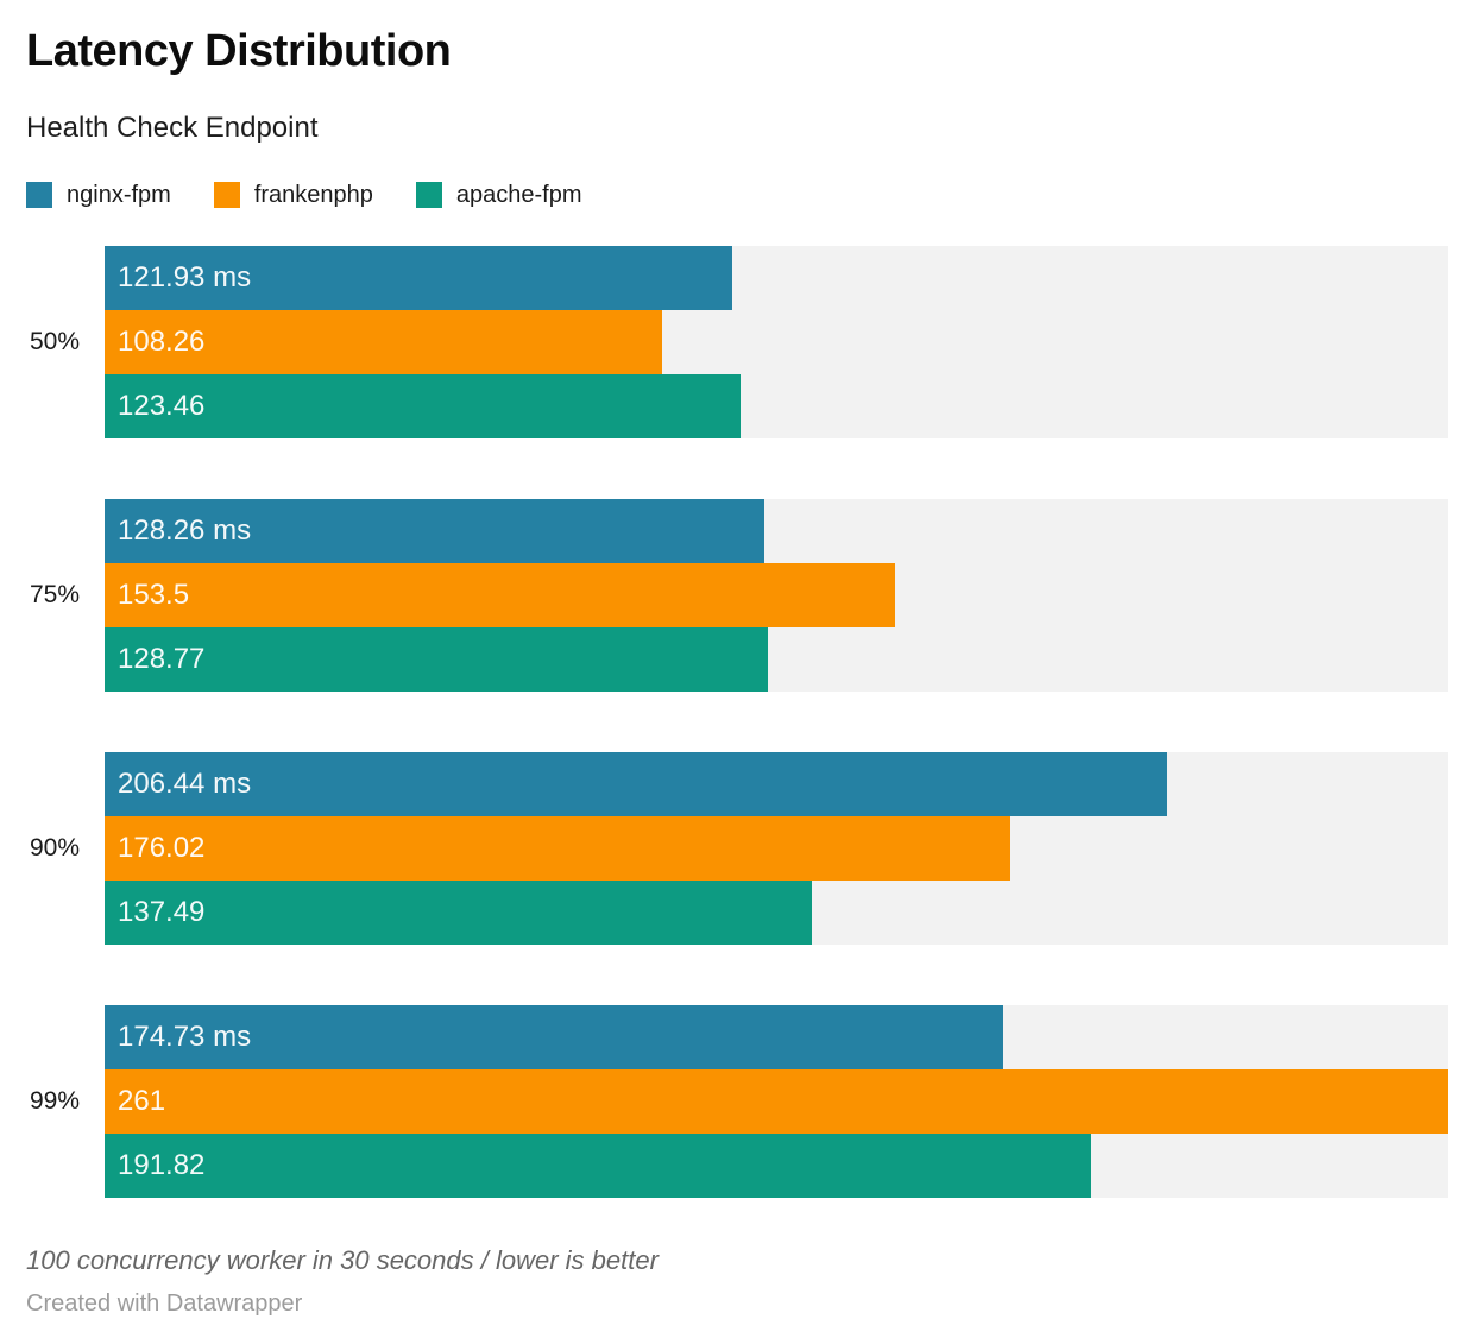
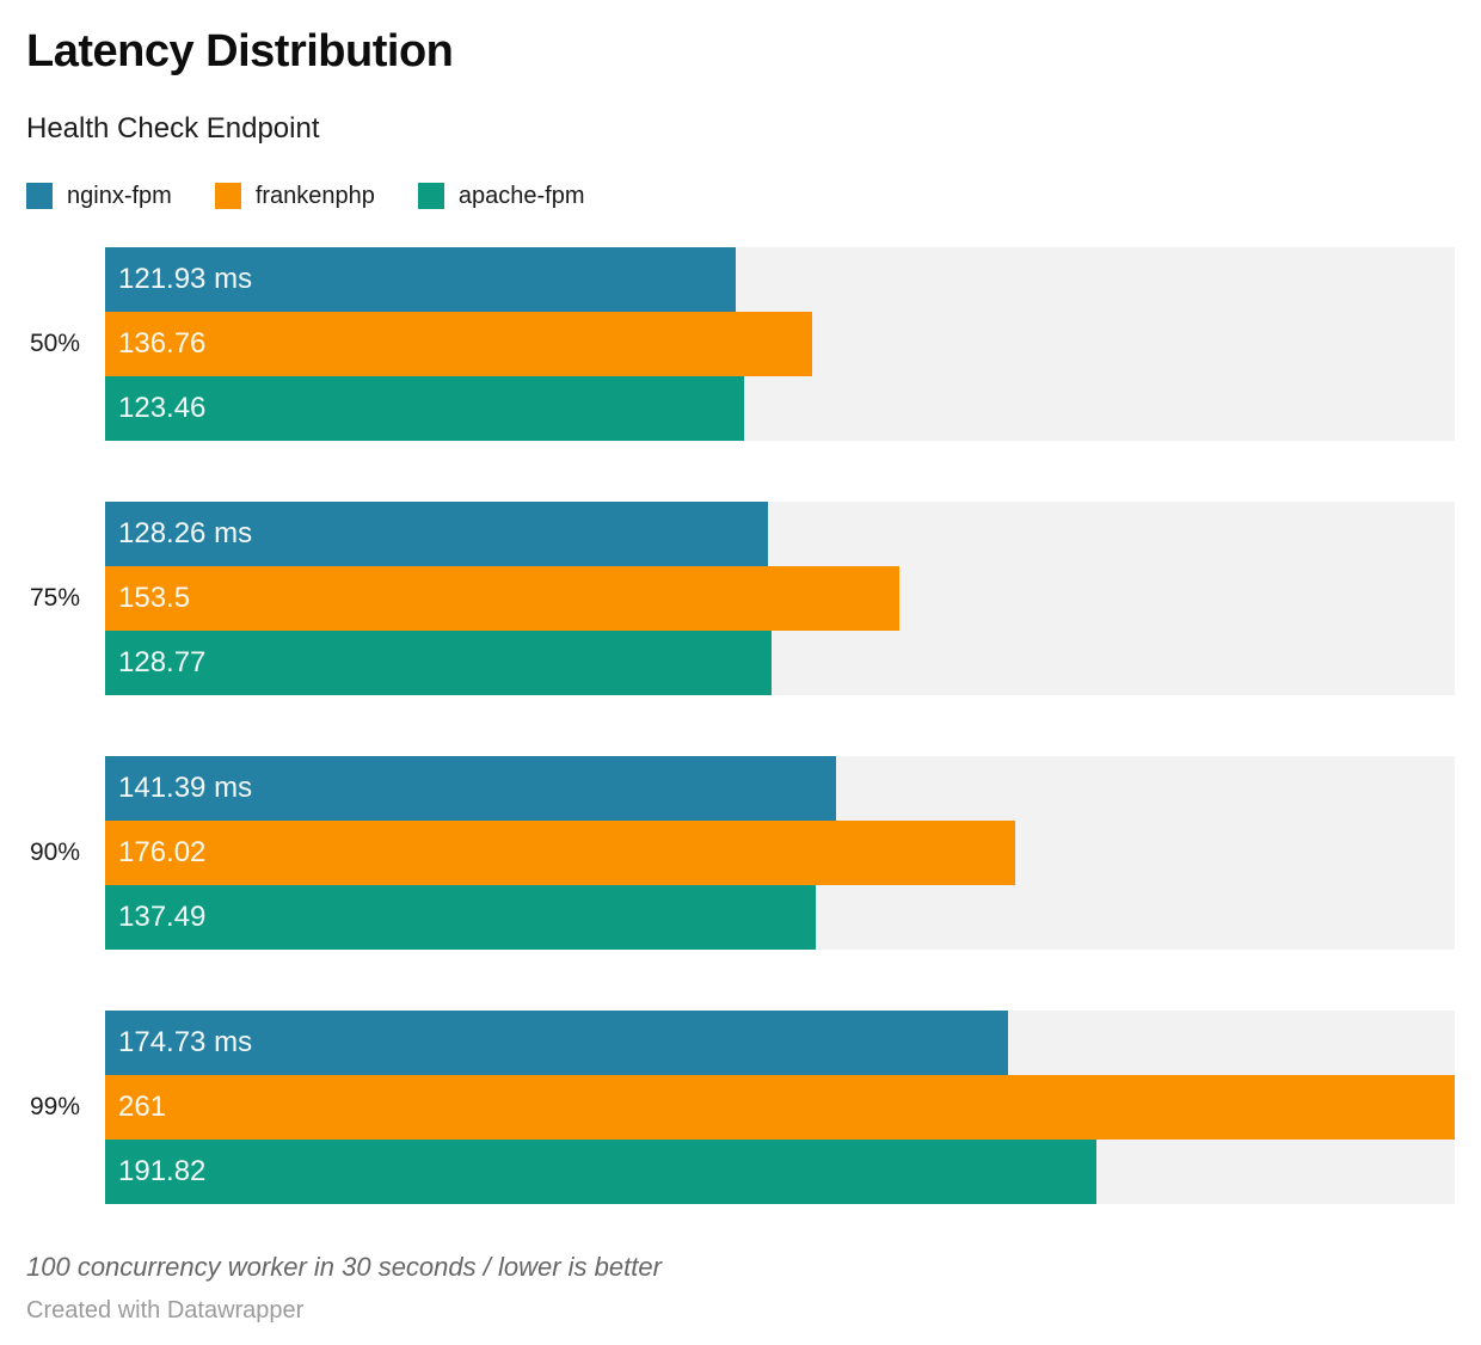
frankenphp/50%: 108.26 -> 136.76
nginx-fpm/90%: 206.44 -> 141.39
